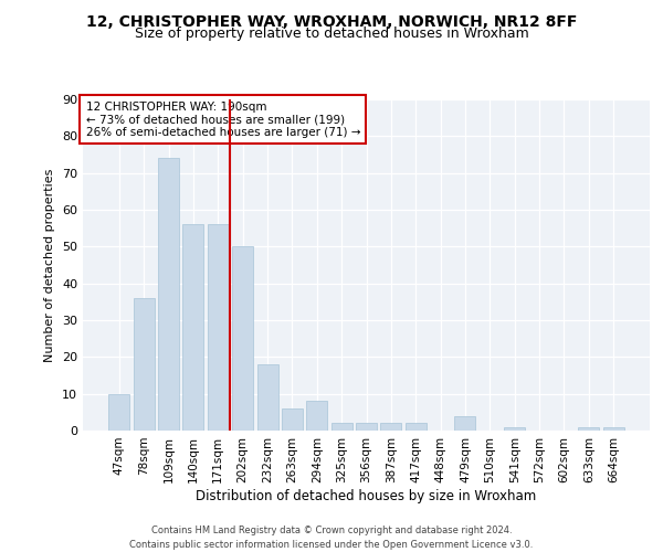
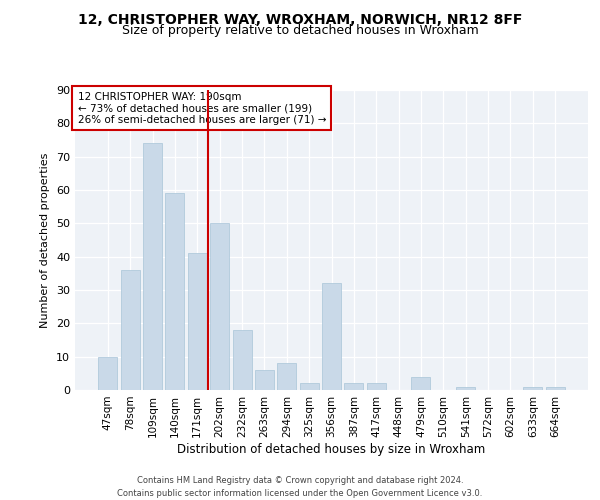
140sqm: 56 -> 59
171sqm: 56 -> 41
356sqm: 2 -> 32
